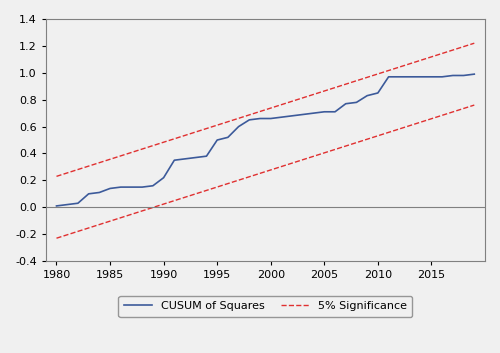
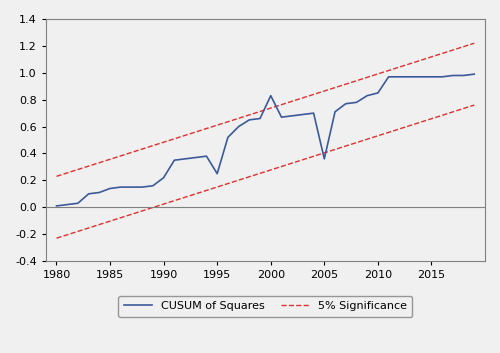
1995: 0.50 -> 0.25
2000: 0.66 -> 0.83
2005: 0.71 -> 0.36
